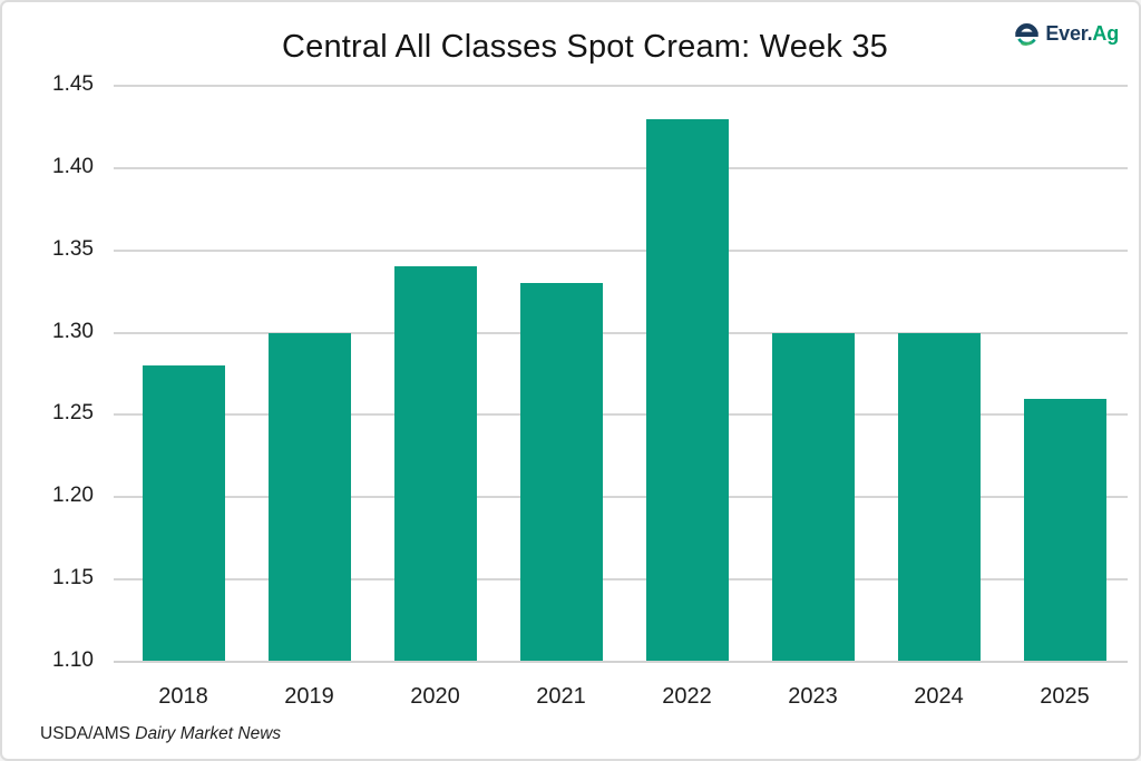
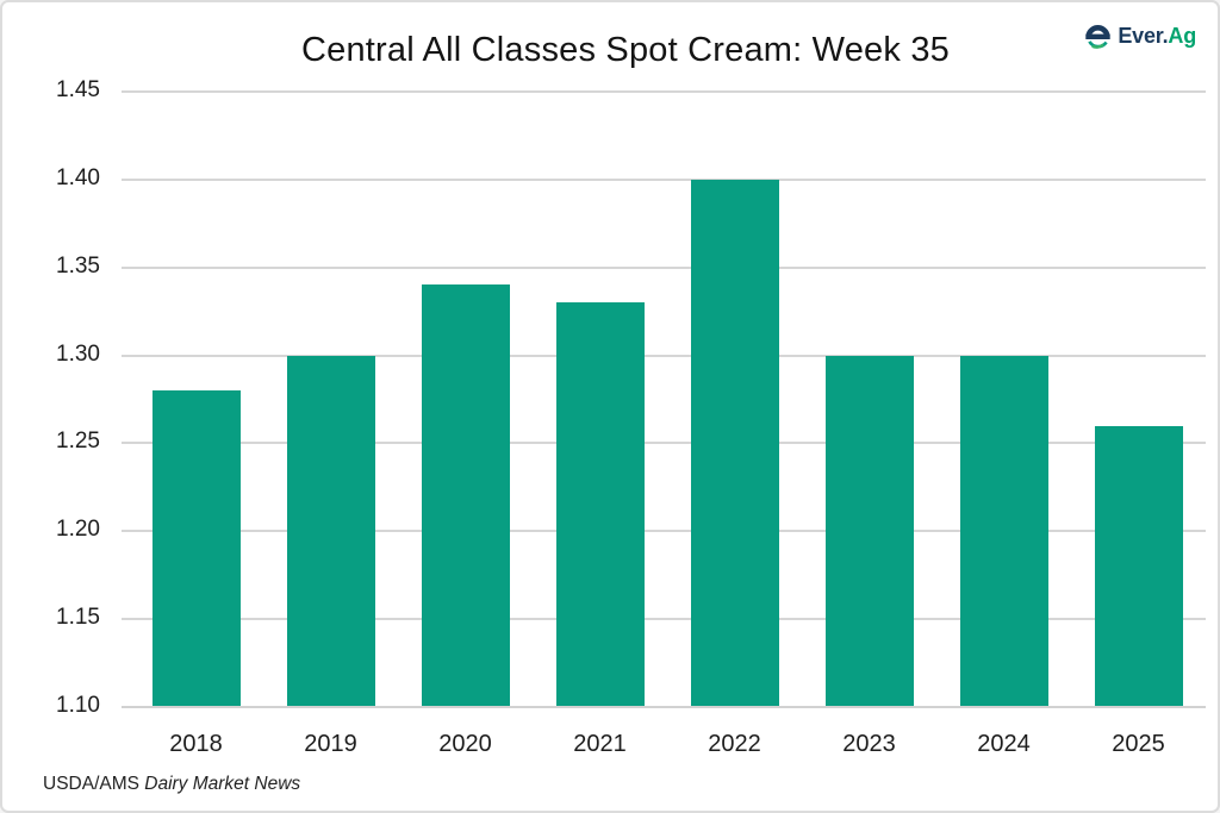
2022: 1.43 -> 1.40
